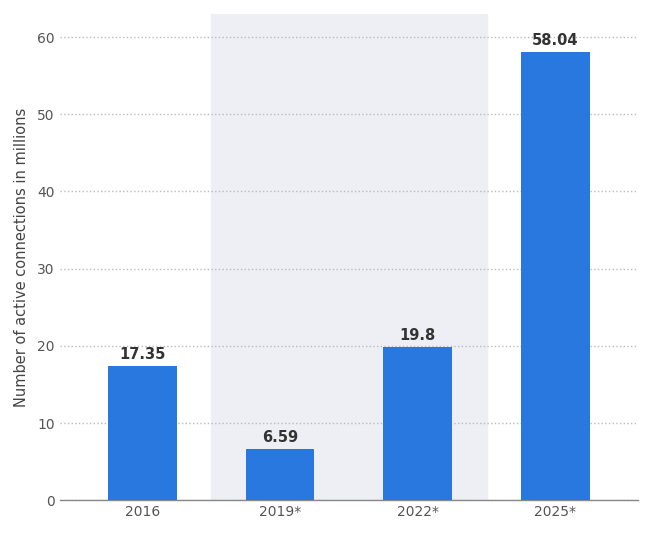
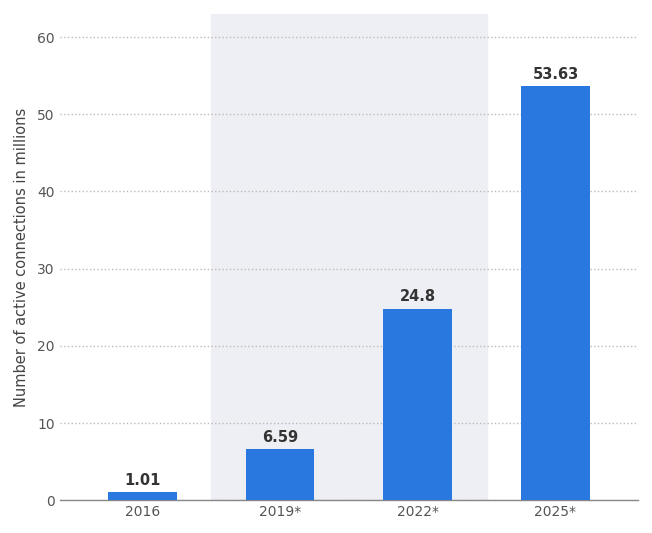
2016: 17.35 -> 1.01
2022*: 19.8 -> 24.8
2025*: 58.04 -> 53.63
